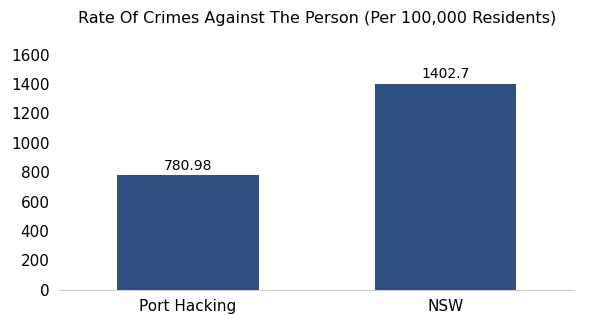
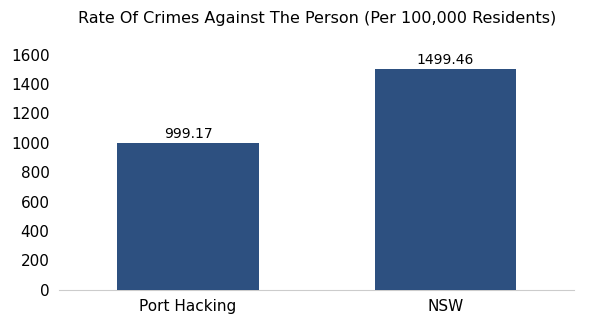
Port Hacking: 780.98 -> 999.17
NSW: 1402.7 -> 1499.46
